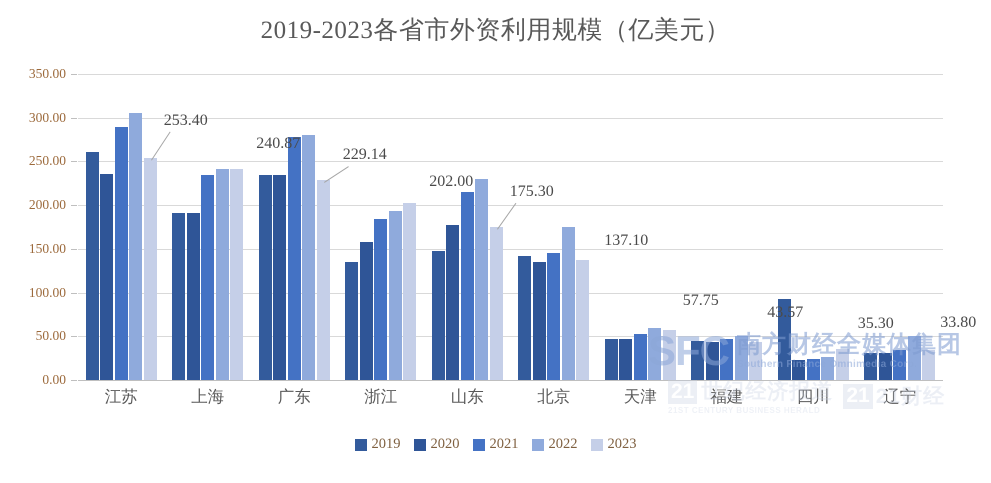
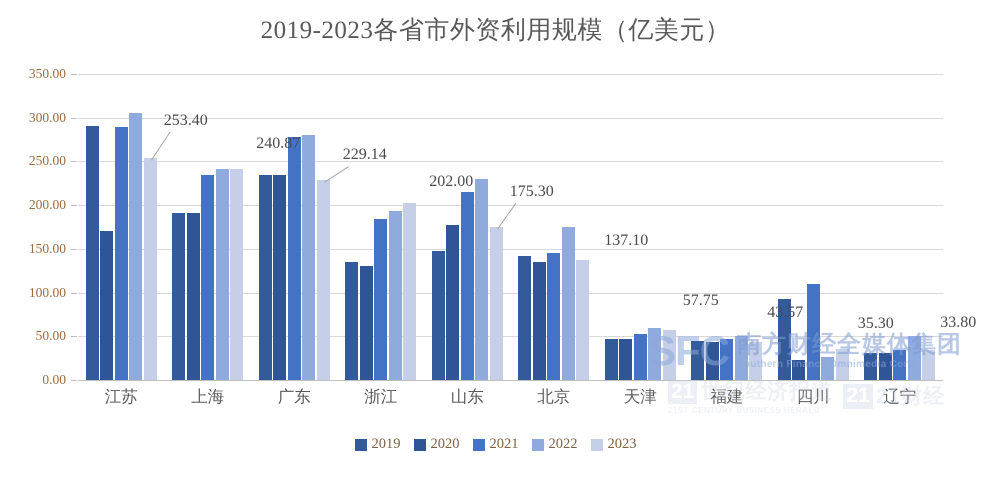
2019/江苏: 260 -> 290
2020/江苏: 240 -> 170
2020/浙江: 160 -> 130
2021/四川: 20 -> 110
